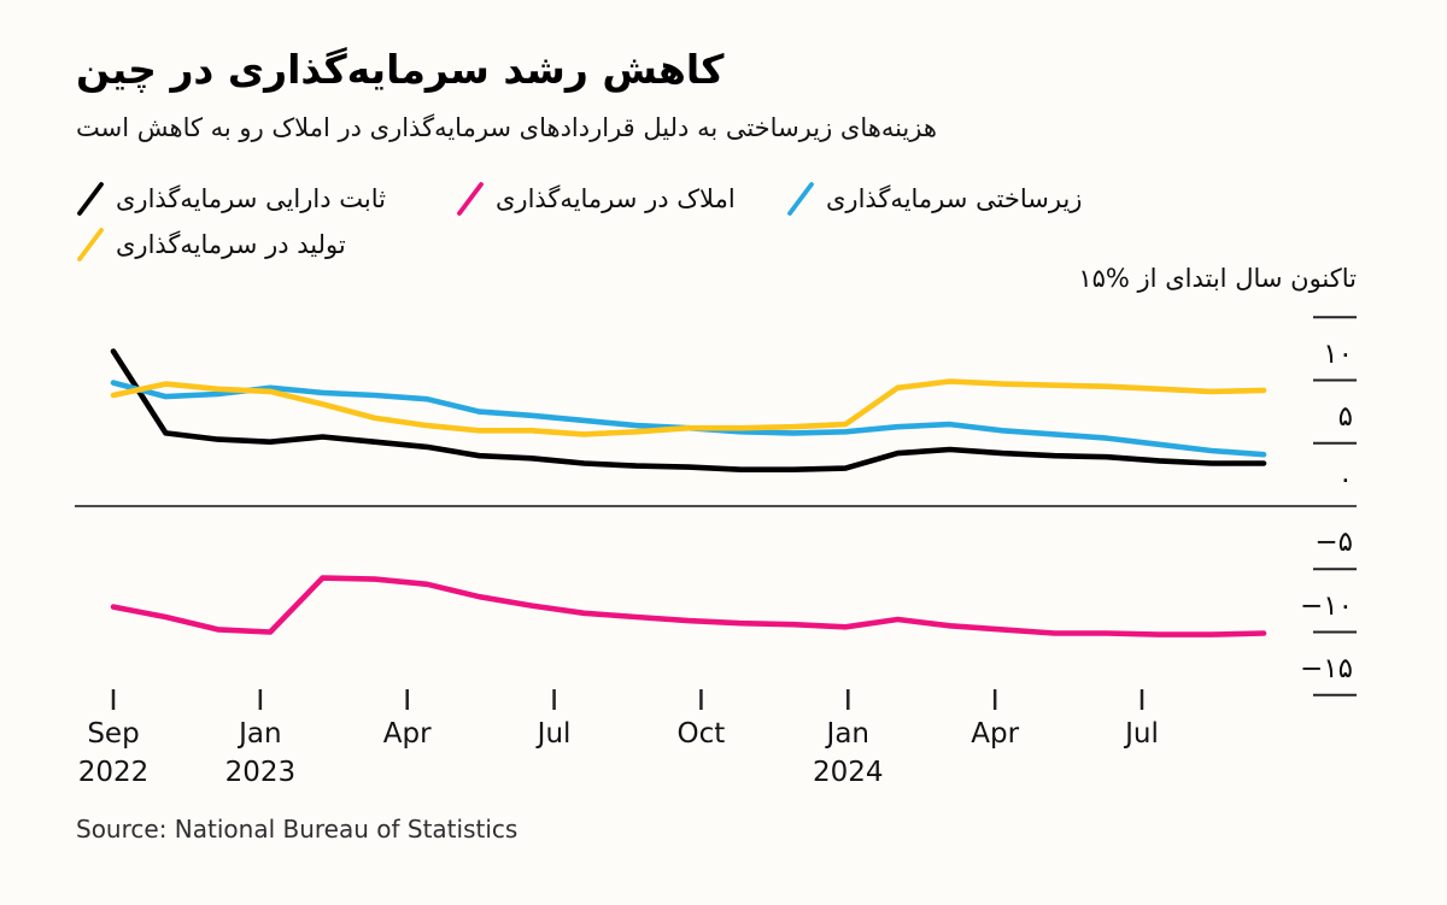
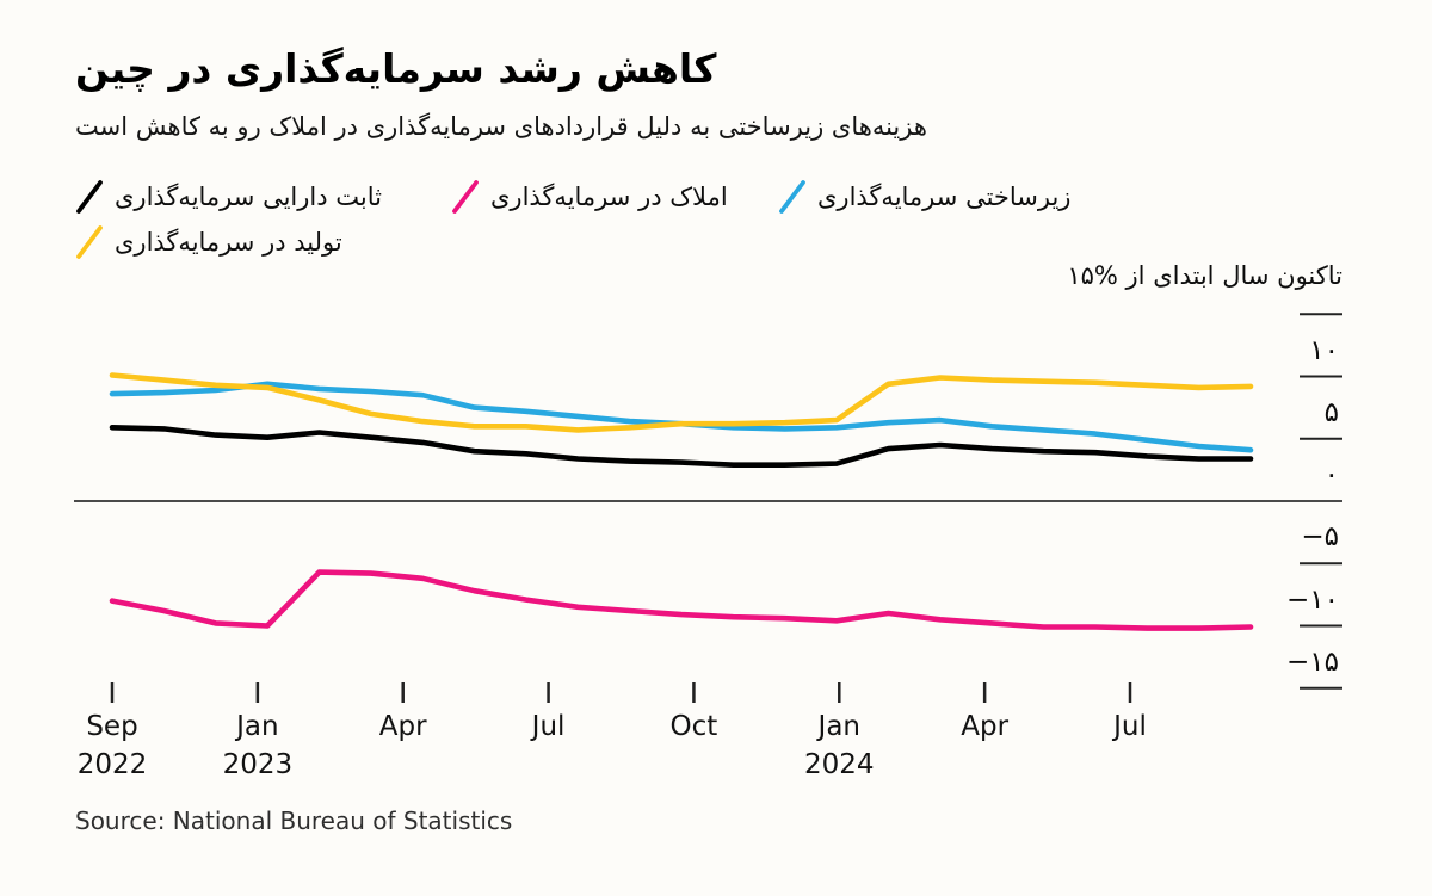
سرمایه‌گذاری دارایی ثابت/Sep 2022: 12.3 -> 5.9
سرمایه‌گذاری زیرساختی/Sep 2022: 9.8 -> 8.6
سرمایه‌گذاری در تولید/Sep 2022: 8.8 -> 10.1
